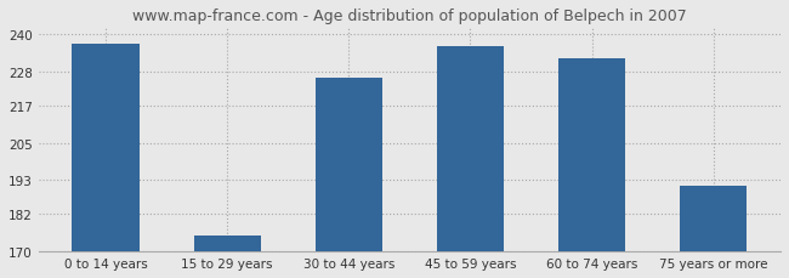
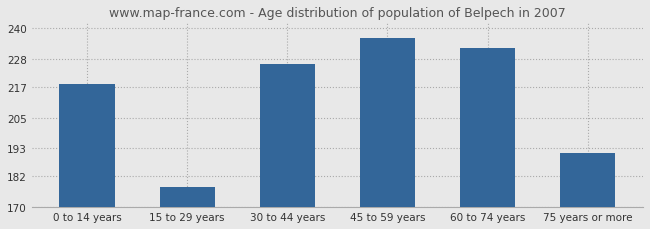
0 to 14 years: 237 -> 218
15 to 29 years: 175 -> 178
